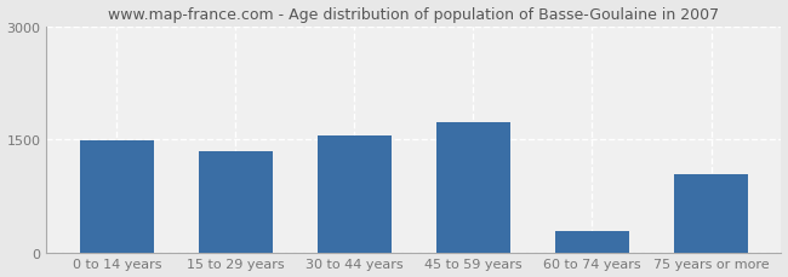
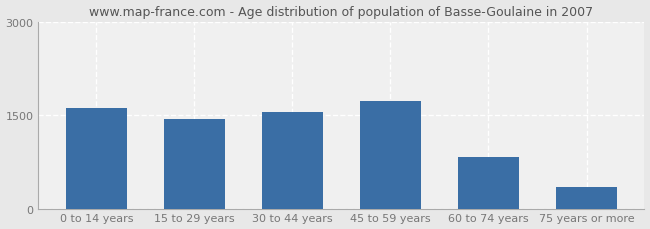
0 to 14 years: 1480 -> 1610
15 to 29 years: 1340 -> 1430
60 to 74 years: 280 -> 820
75 years or more: 1040 -> 340
